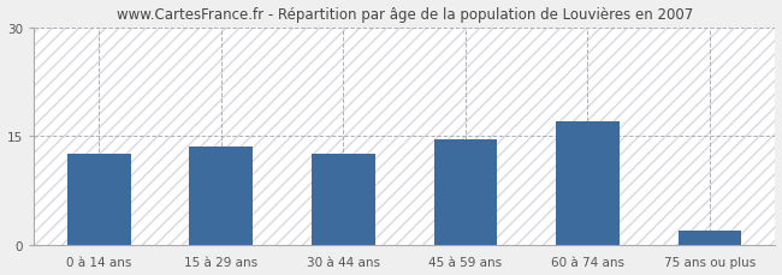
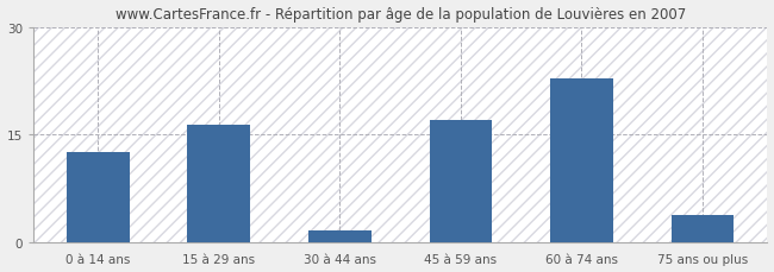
15 à 29 ans: 13.5 -> 16.4
30 à 44 ans: 12.5 -> 1.6
45 à 59 ans: 14.5 -> 17.0
60 à 74 ans: 17.1 -> 22.8
75 ans ou plus: 2.0 -> 3.8
